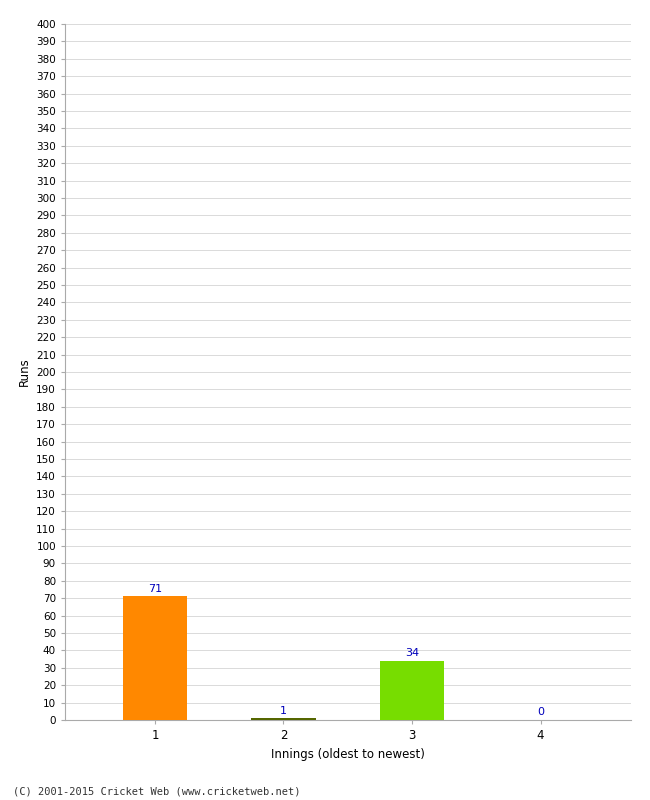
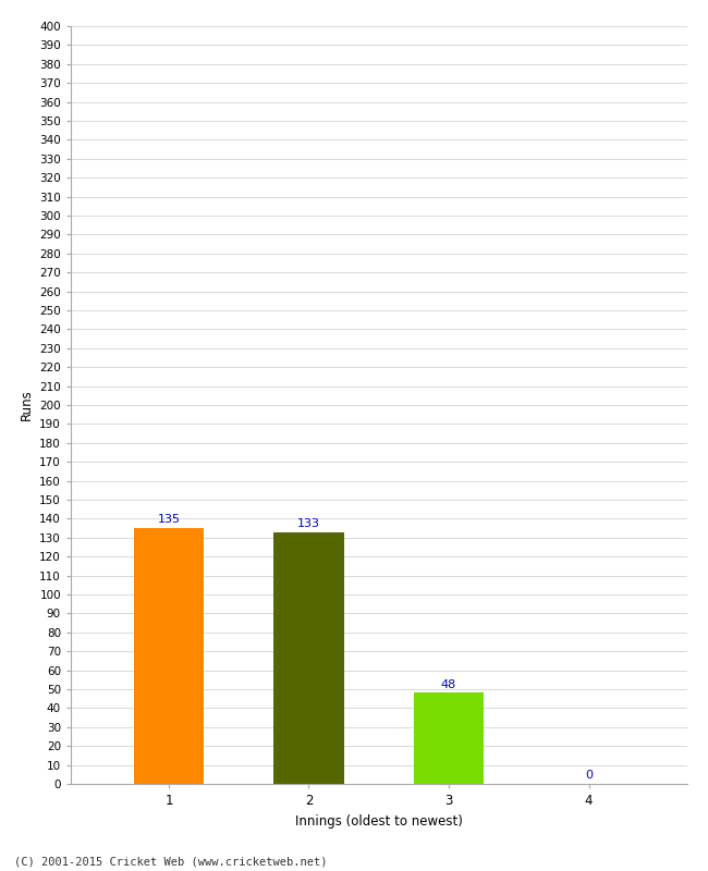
1: 71 -> 135
2: 1 -> 133
3: 34 -> 48
